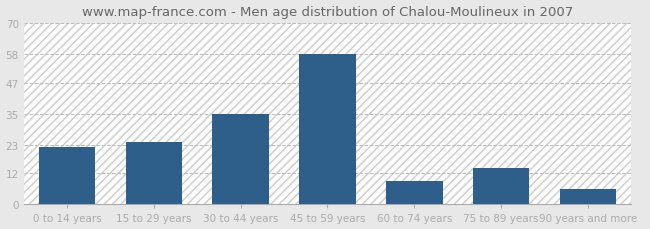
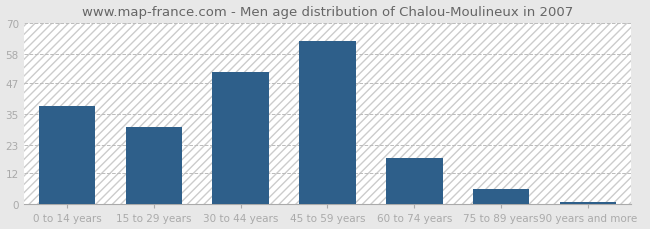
0 to 14 years: 22 -> 38
15 to 29 years: 24 -> 30
30 to 44 years: 35 -> 51
45 to 59 years: 58 -> 63
60 to 74 years: 9 -> 18
75 to 89 years: 14 -> 6
90 years and more: 6 -> 1
